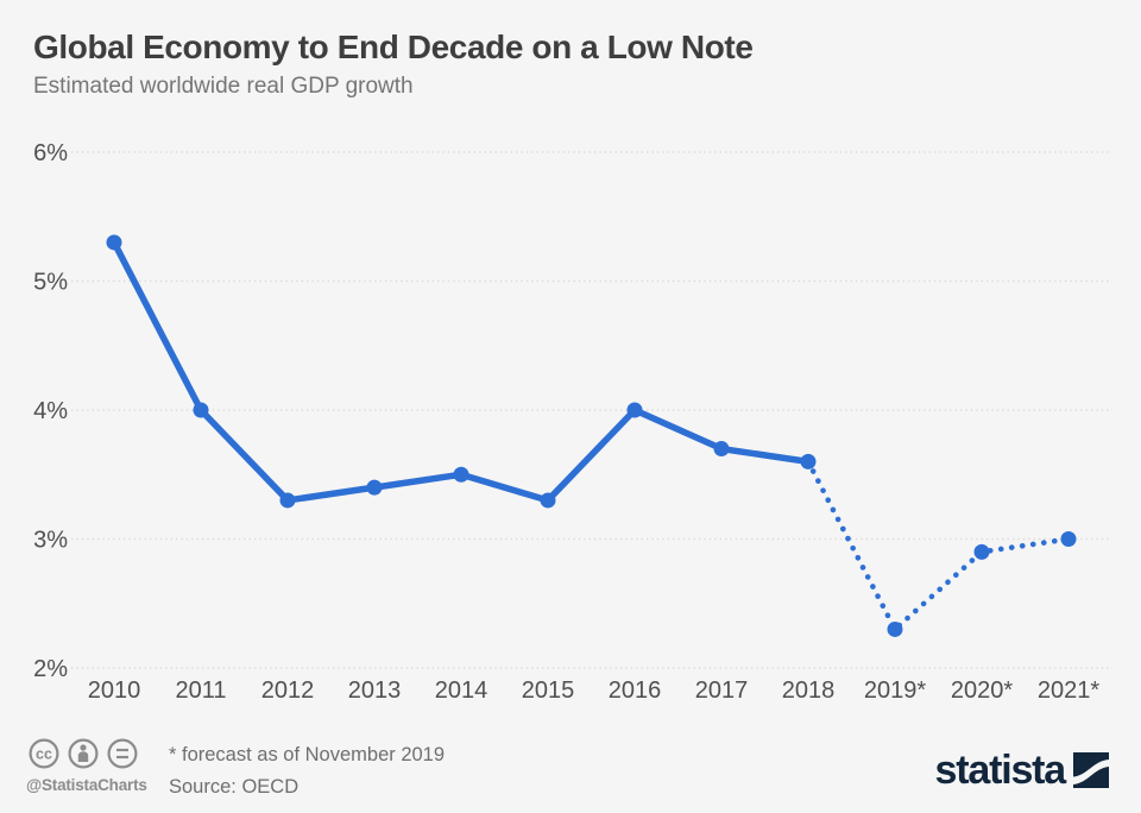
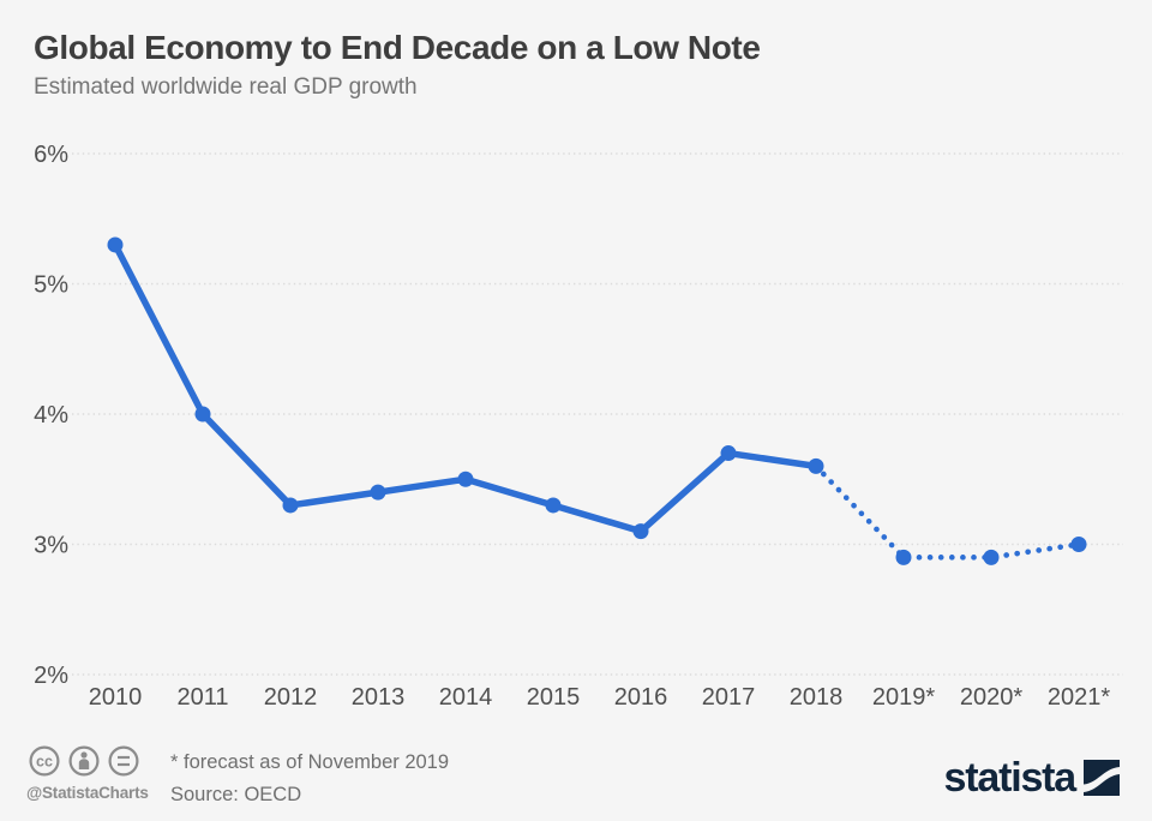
2016: 4.0% -> 3.1%
2019*: 2.3% -> 2.9%
